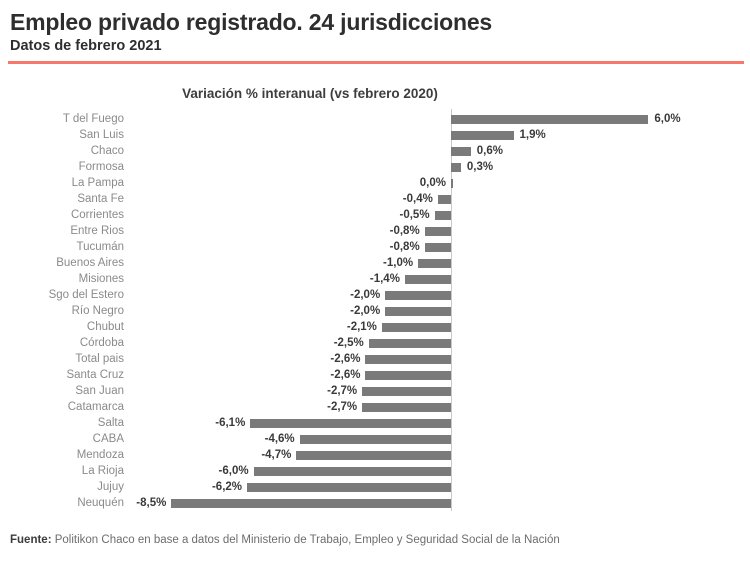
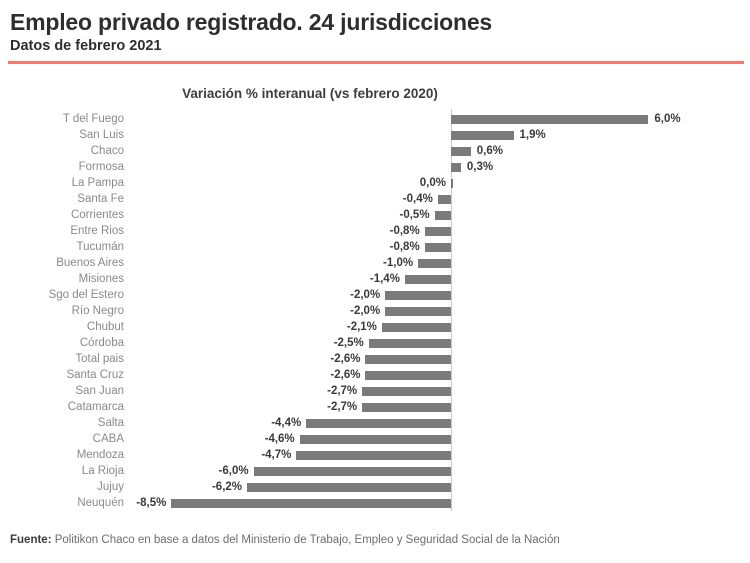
Salta: -6,1% -> -4,4%
